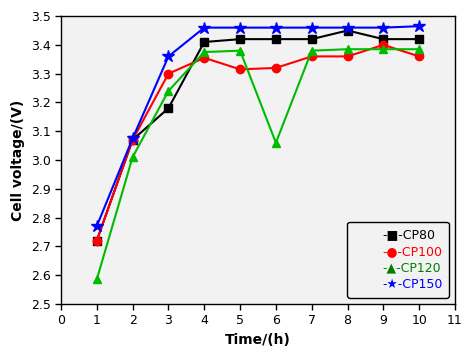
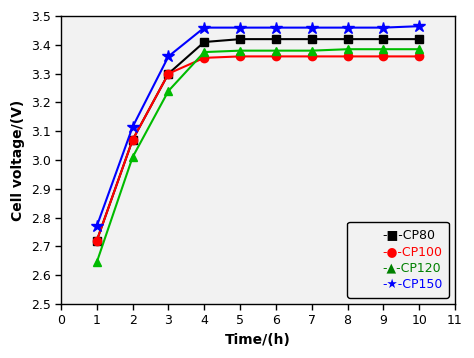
-▲-CP120/1: 2.585 -> 2.645
-★-CP150/2: 3.075 -> 3.115
-■-CP80/3: 3.18 -> 3.30
-●-CP100/5: 3.315 -> 3.360
-●-CP100/6: 3.320 -> 3.360
-▲-CP120/6: 3.060 -> 3.380
-■-CP80/8: 3.45 -> 3.42
-●-CP100/9: 3.400 -> 3.360
